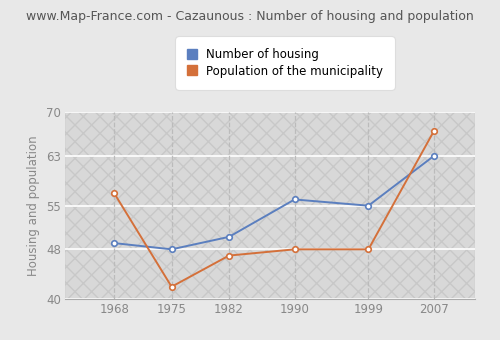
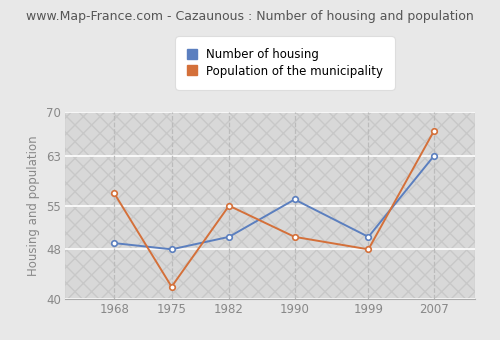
Population of the municipality/1982: 47 -> 55
Population of the municipality/1990: 48 -> 50
Number of housing/1999: 55 -> 50
